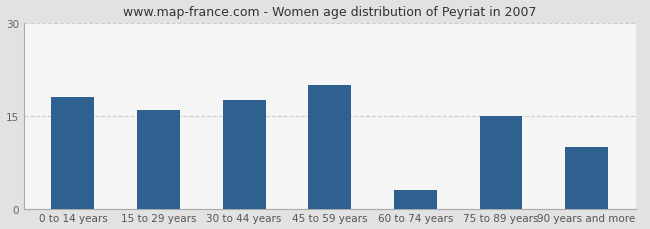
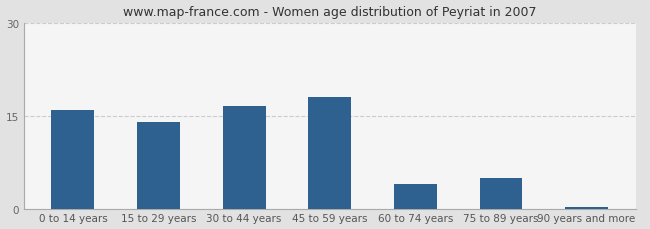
0 to 14 years: 18.0 -> 16.0
15 to 29 years: 16.0 -> 14.0
30 to 44 years: 17.6 -> 16.5
45 to 59 years: 20.0 -> 18.0
60 to 74 years: 3.0 -> 4.0
75 to 89 years: 15.0 -> 5.0
90 years and more: 10.0 -> 0.3
